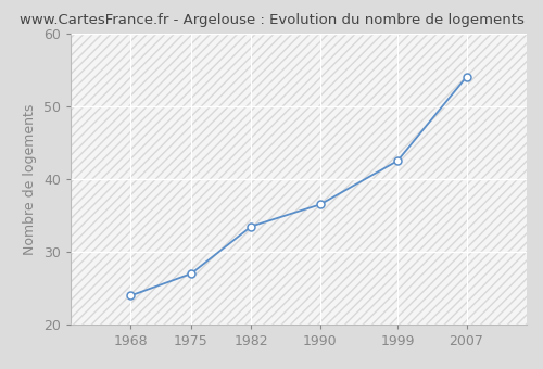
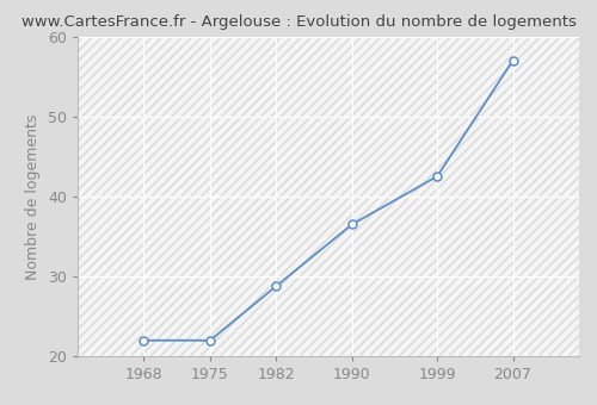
1968: 24.0 -> 22.0
1975: 27.0 -> 22.0
1982: 33.5 -> 28.8
2007: 54.0 -> 57.0
